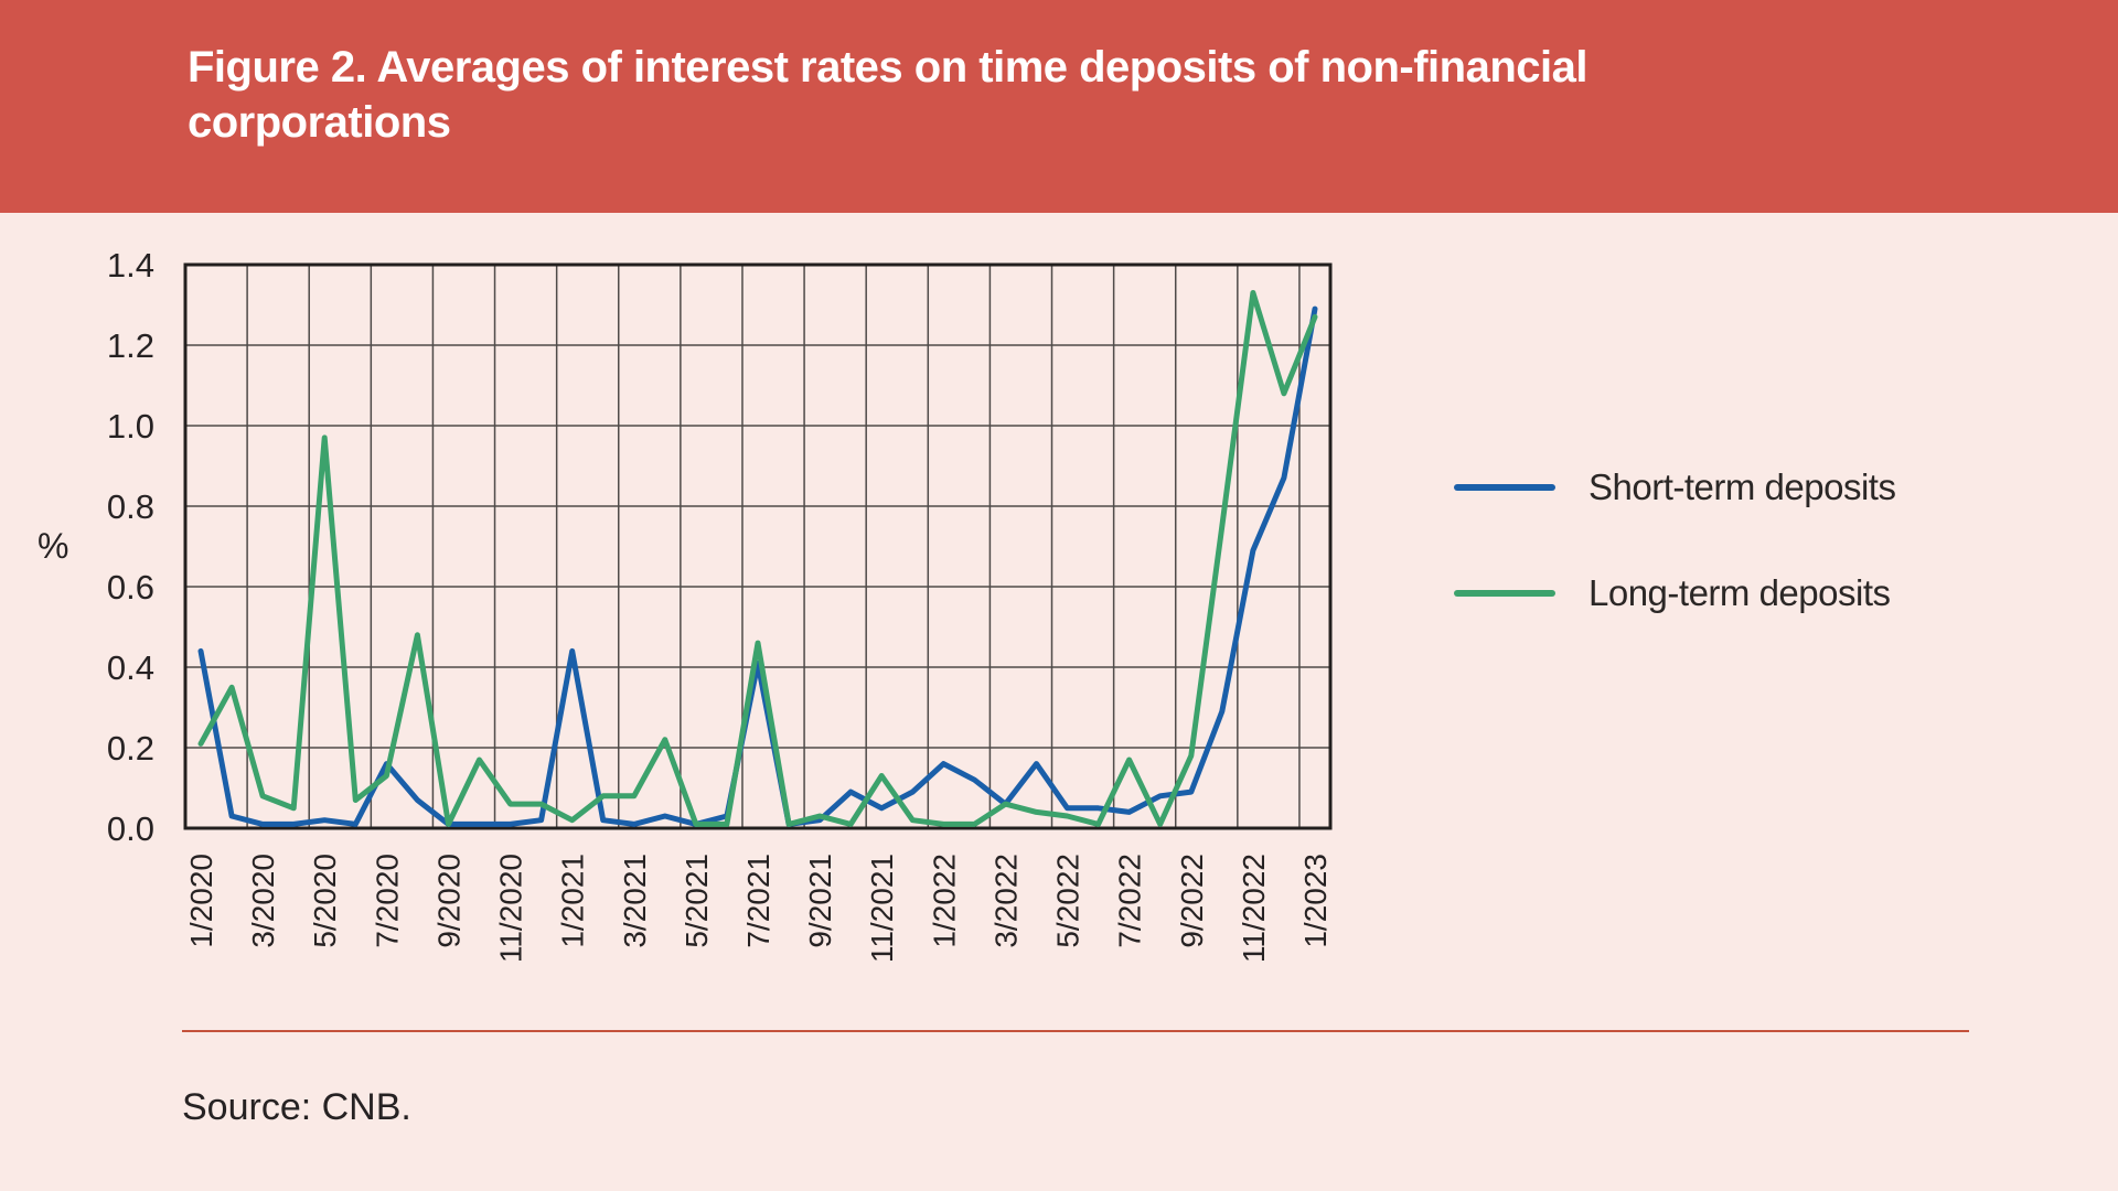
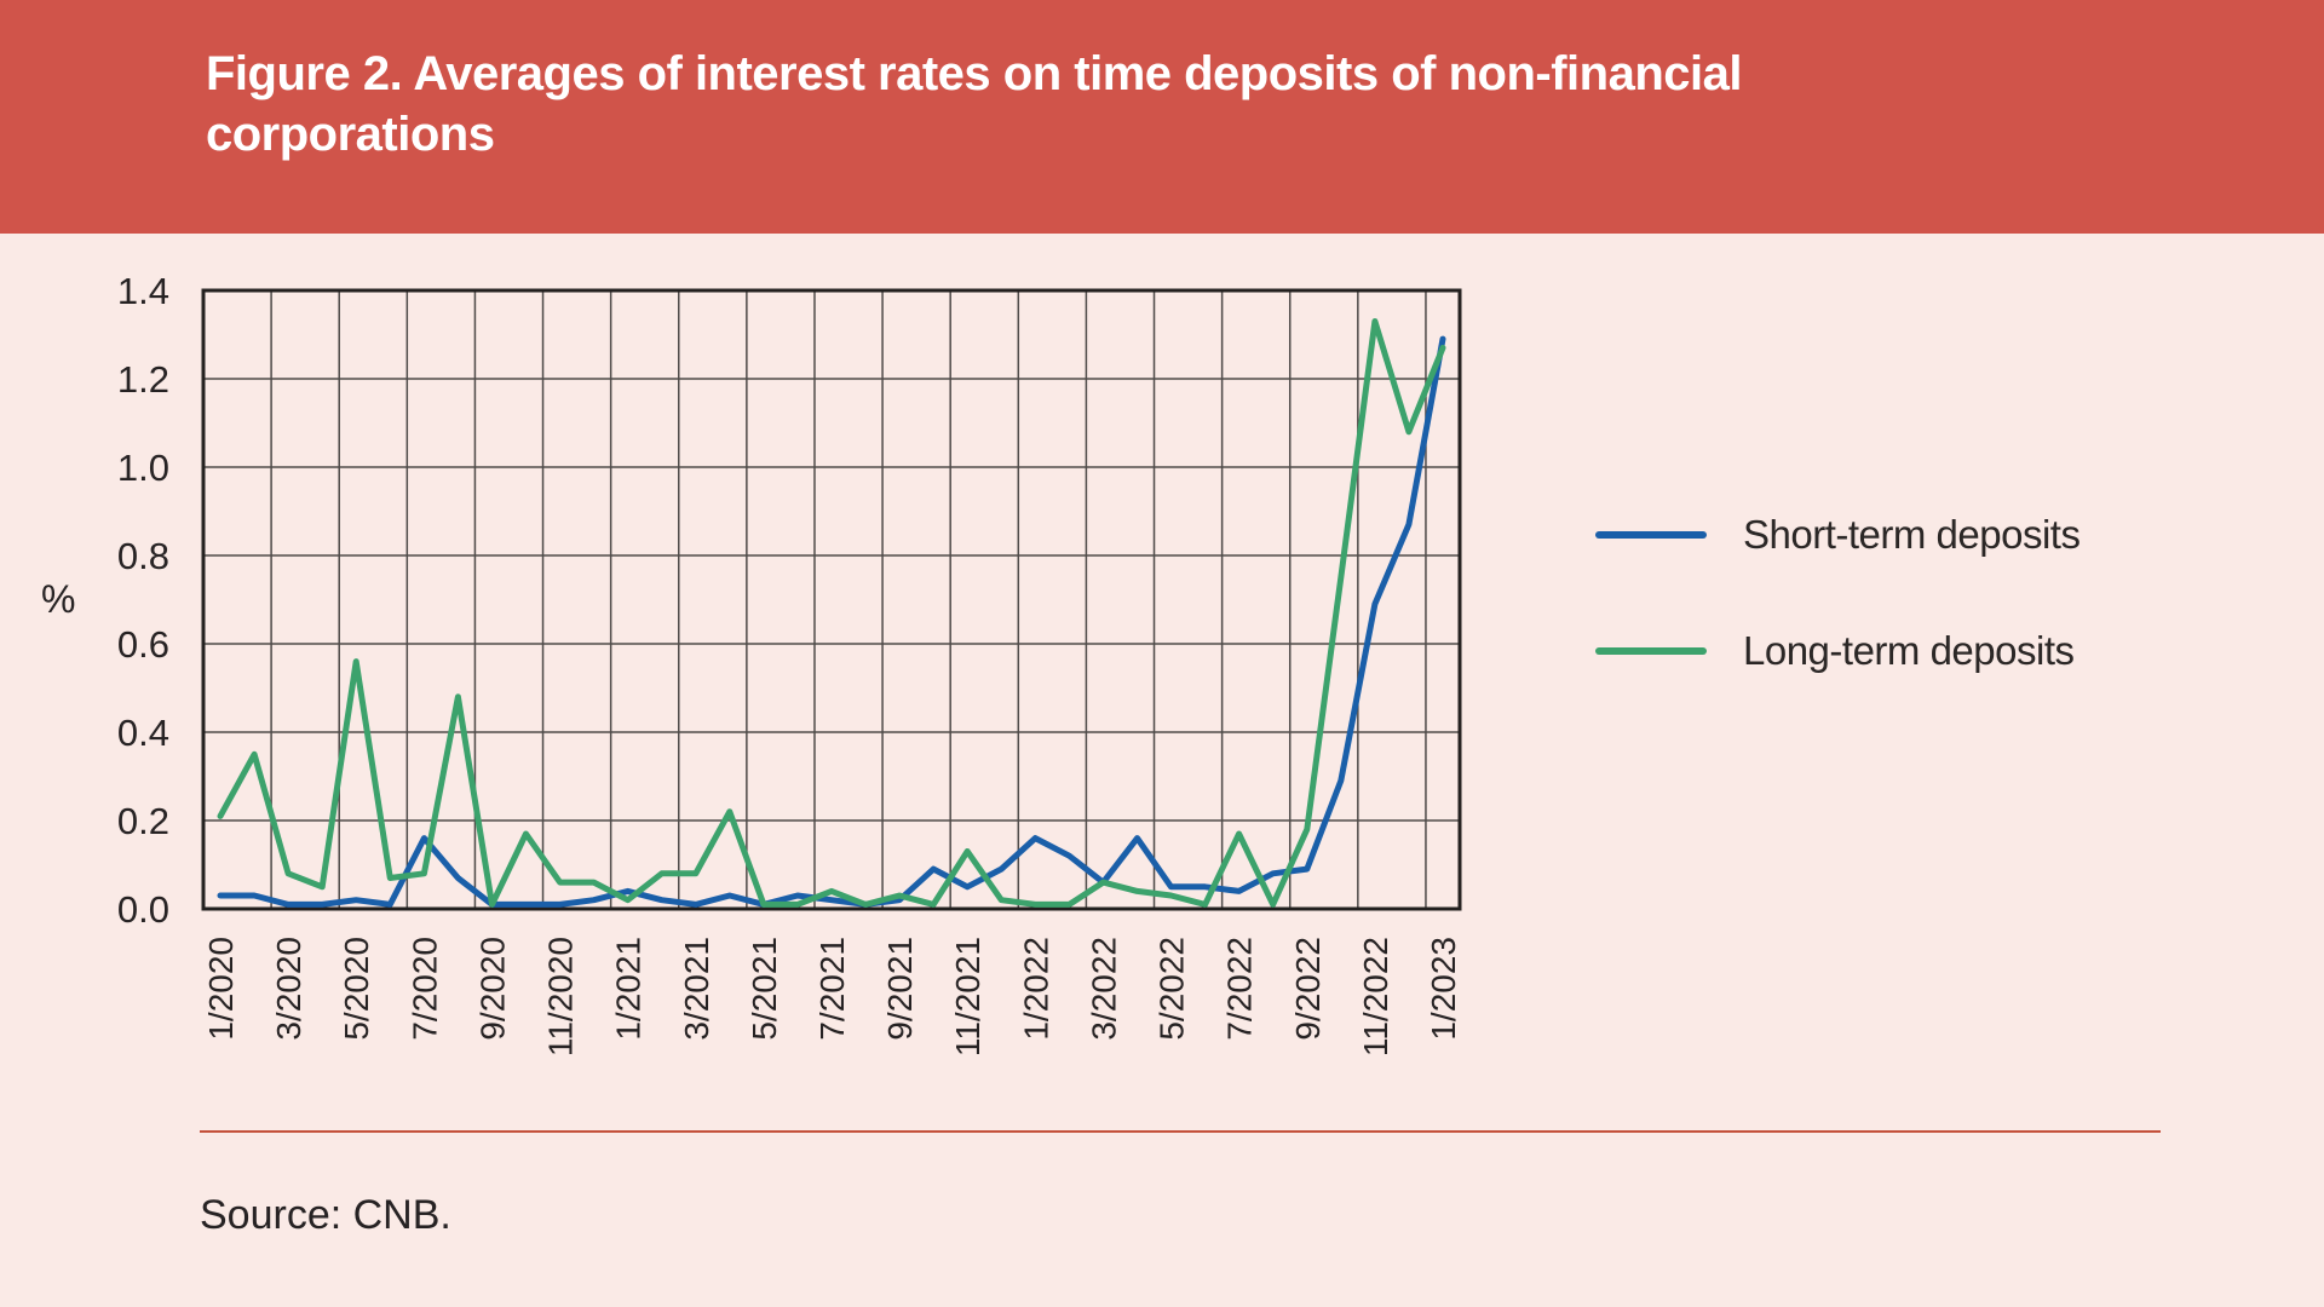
Short-term deposits/1/2020: 0.44 -> 0.03
Long-term deposits/5/2020: 0.97 -> 0.56
Long-term deposits/7/2020: 0.13 -> 0.08
Short-term deposits/1/2021: 0.44 -> 0.04
Short-term deposits/7/2021: 0.41 -> 0.02
Long-term deposits/7/2021: 0.46 -> 0.04
